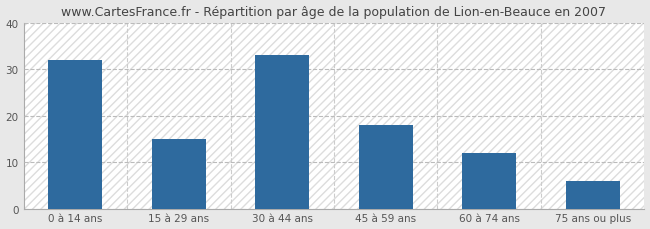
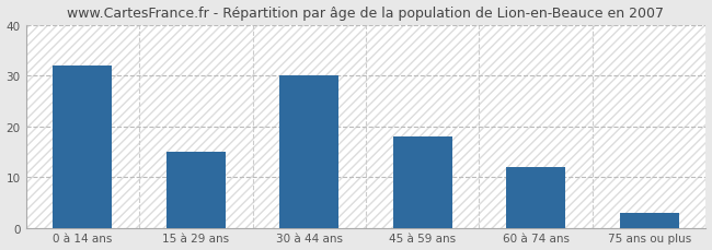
30 à 44 ans: 33 -> 30
75 ans ou plus: 6 -> 3
